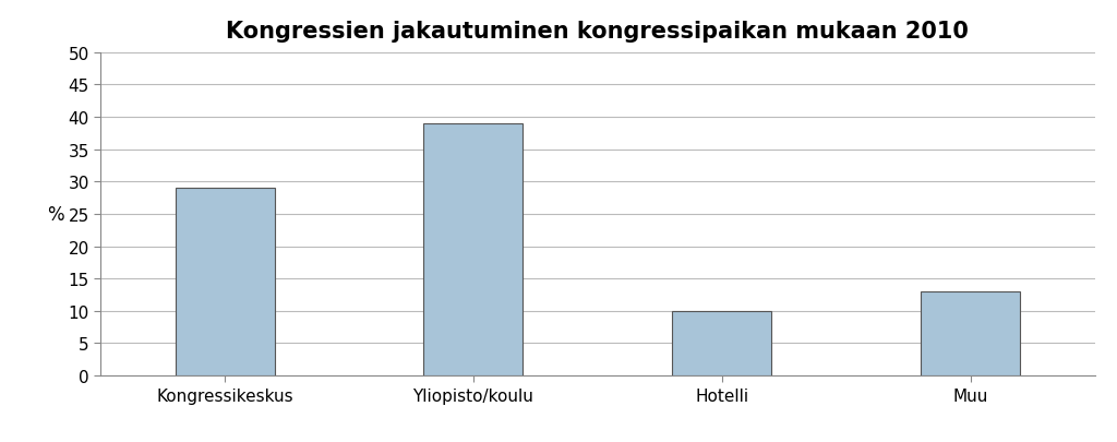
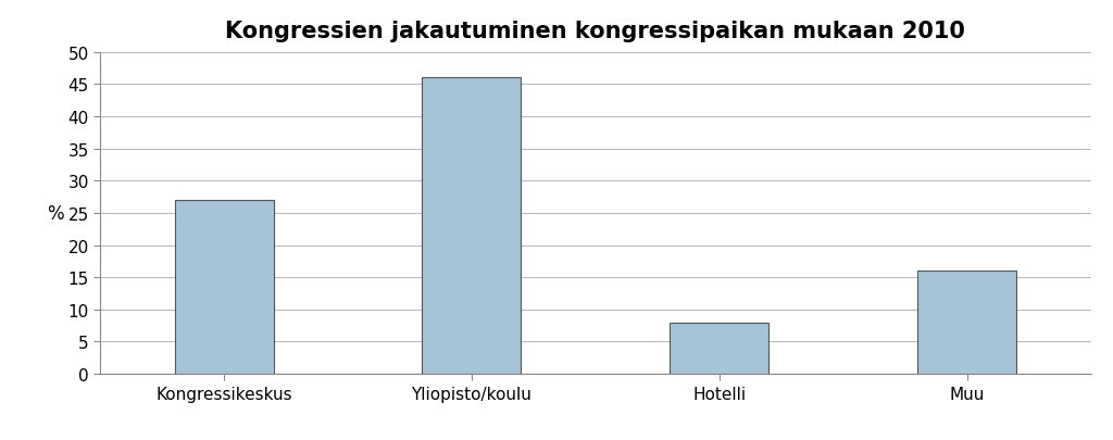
Kongressikeskus: 29 -> 27
Yliopisto/koulu: 39 -> 46
Hotelli: 10 -> 8
Muu: 13 -> 16
